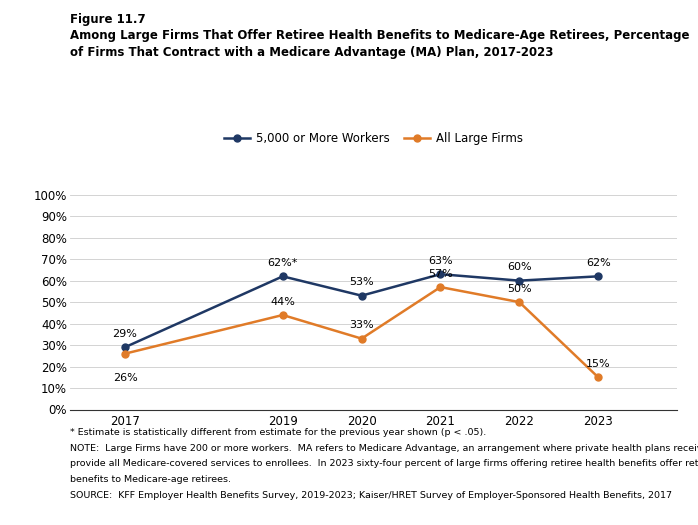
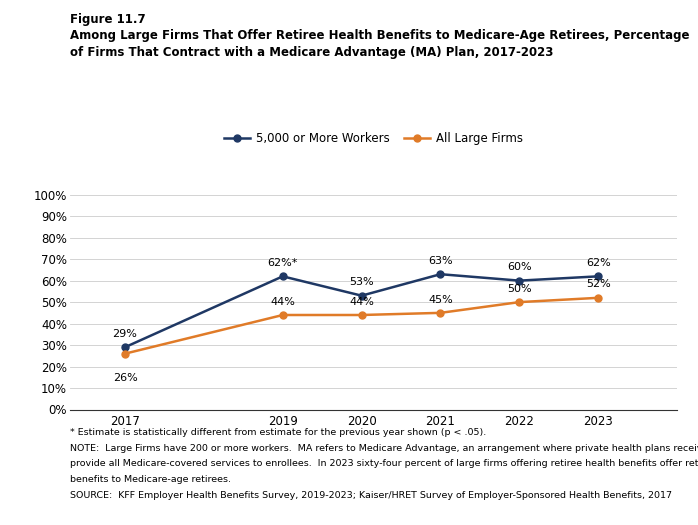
All Large Firms/2020: 33% -> 44%
All Large Firms/2021: 57% -> 45%
All Large Firms/2023: 15% -> 52%
